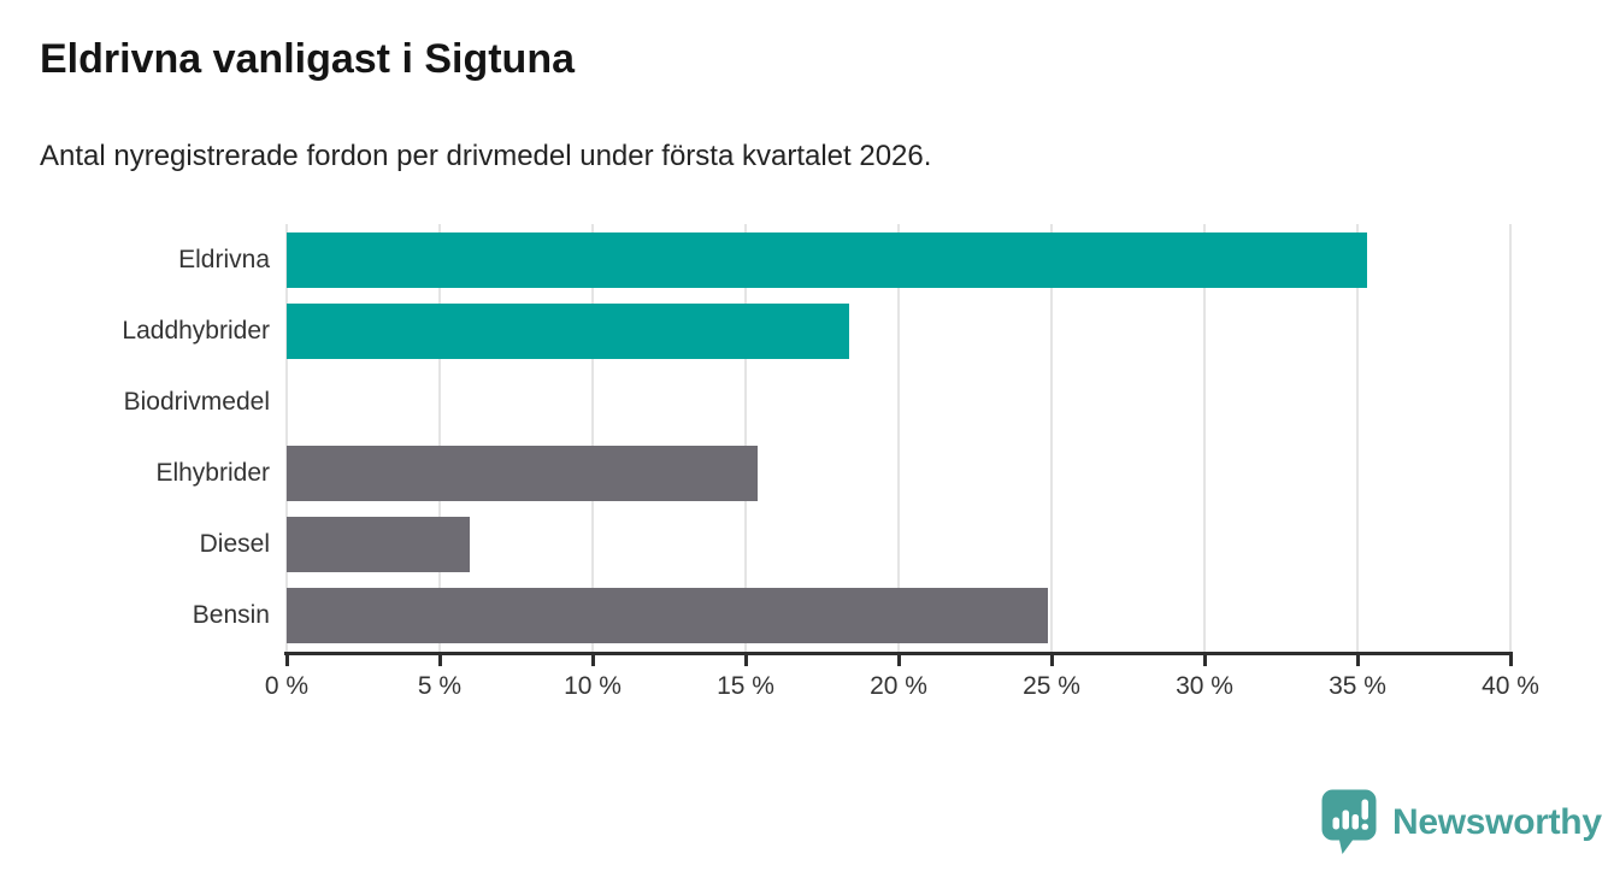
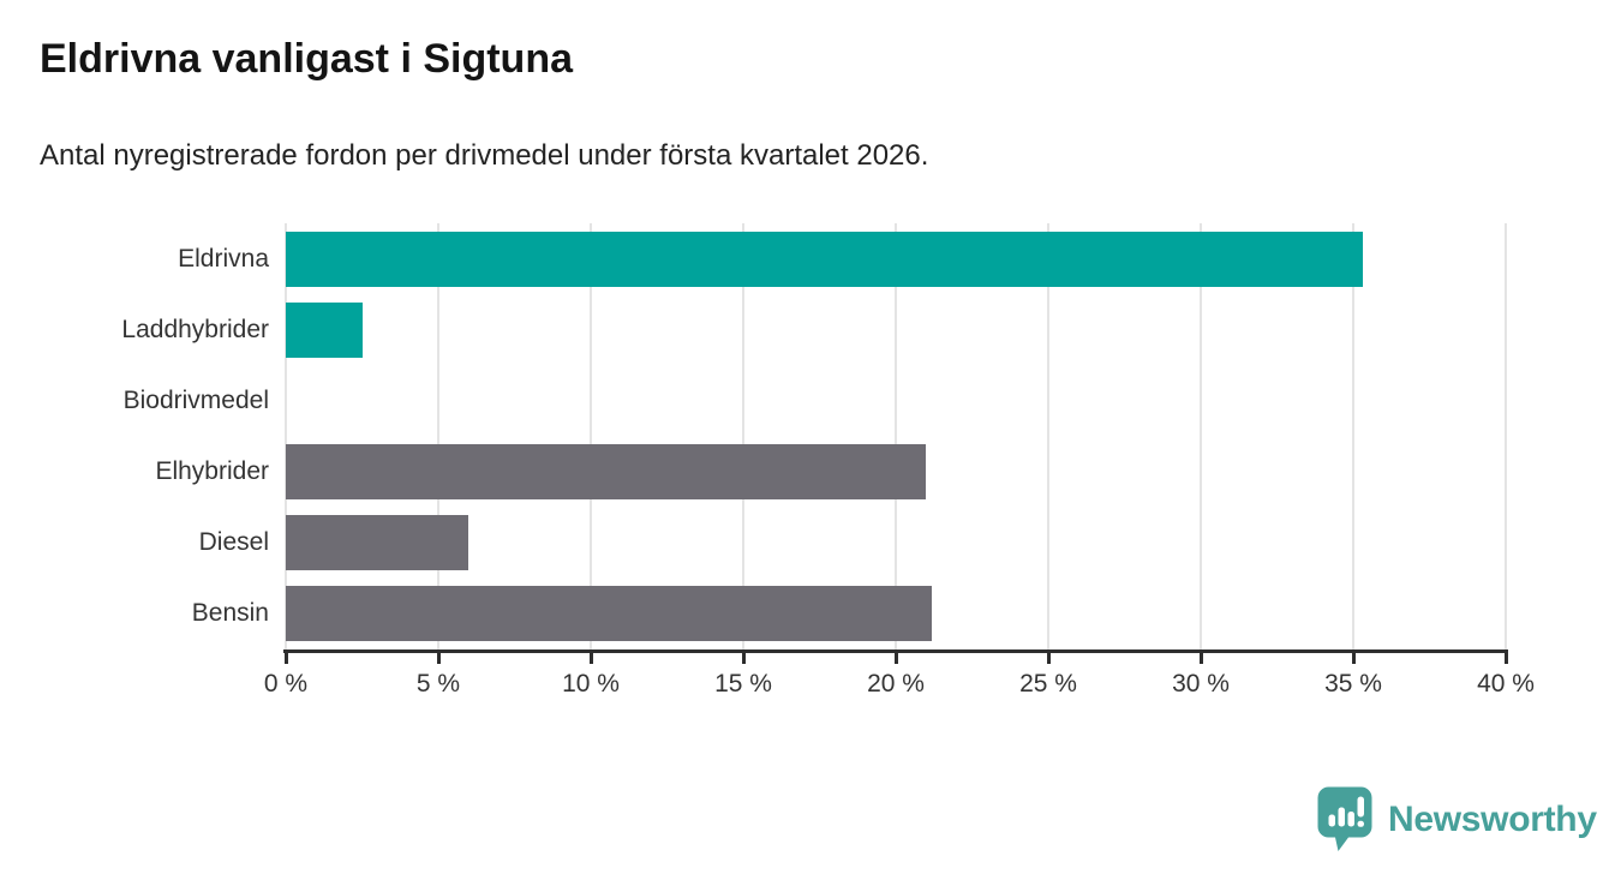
Laddhybrider: 18.4% -> 2.5%
Elhybrider: 15.4% -> 21.0%
Bensin: 24.9% -> 21.2%
